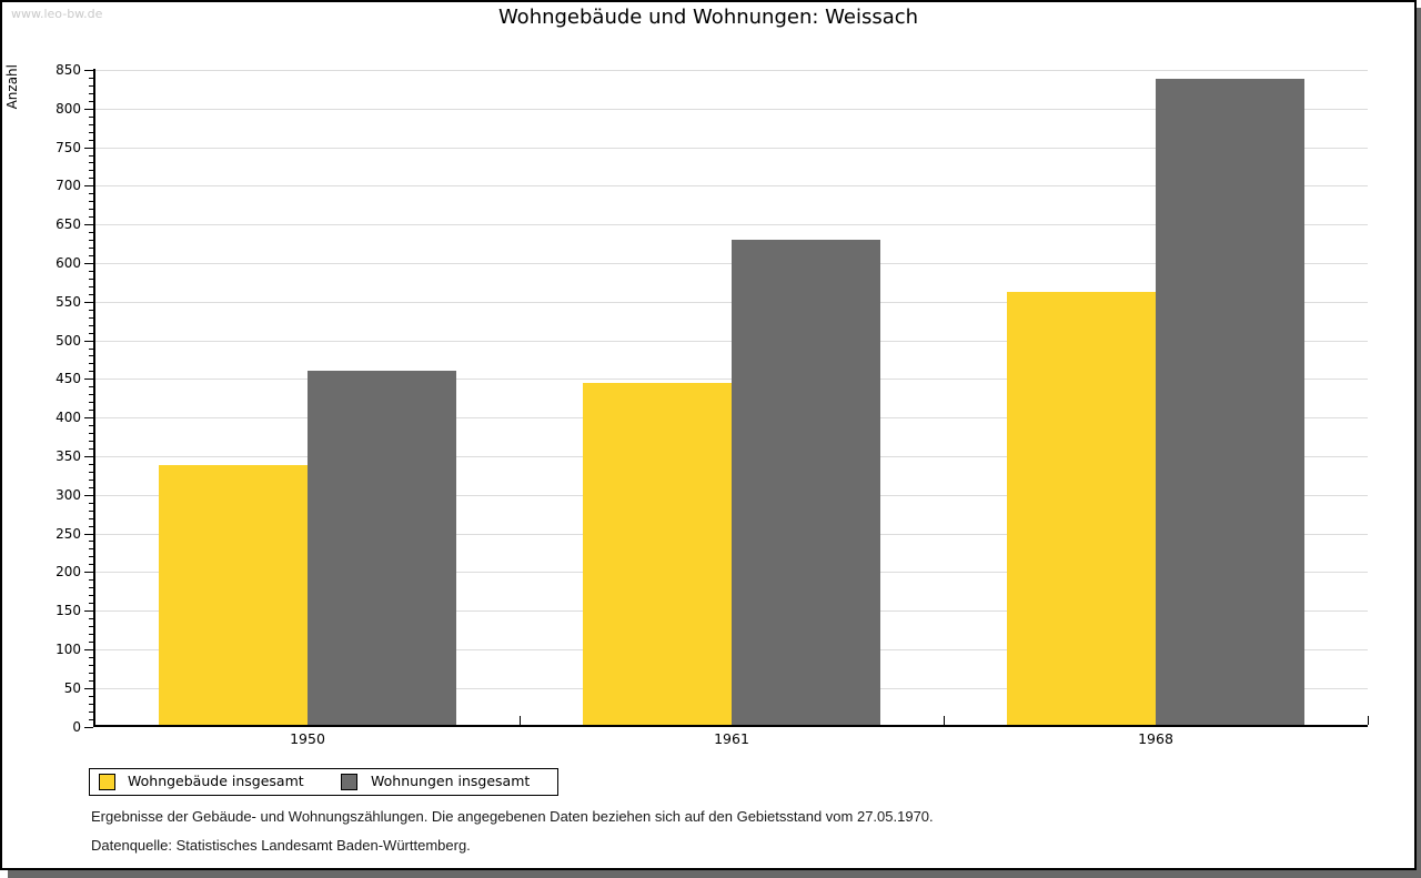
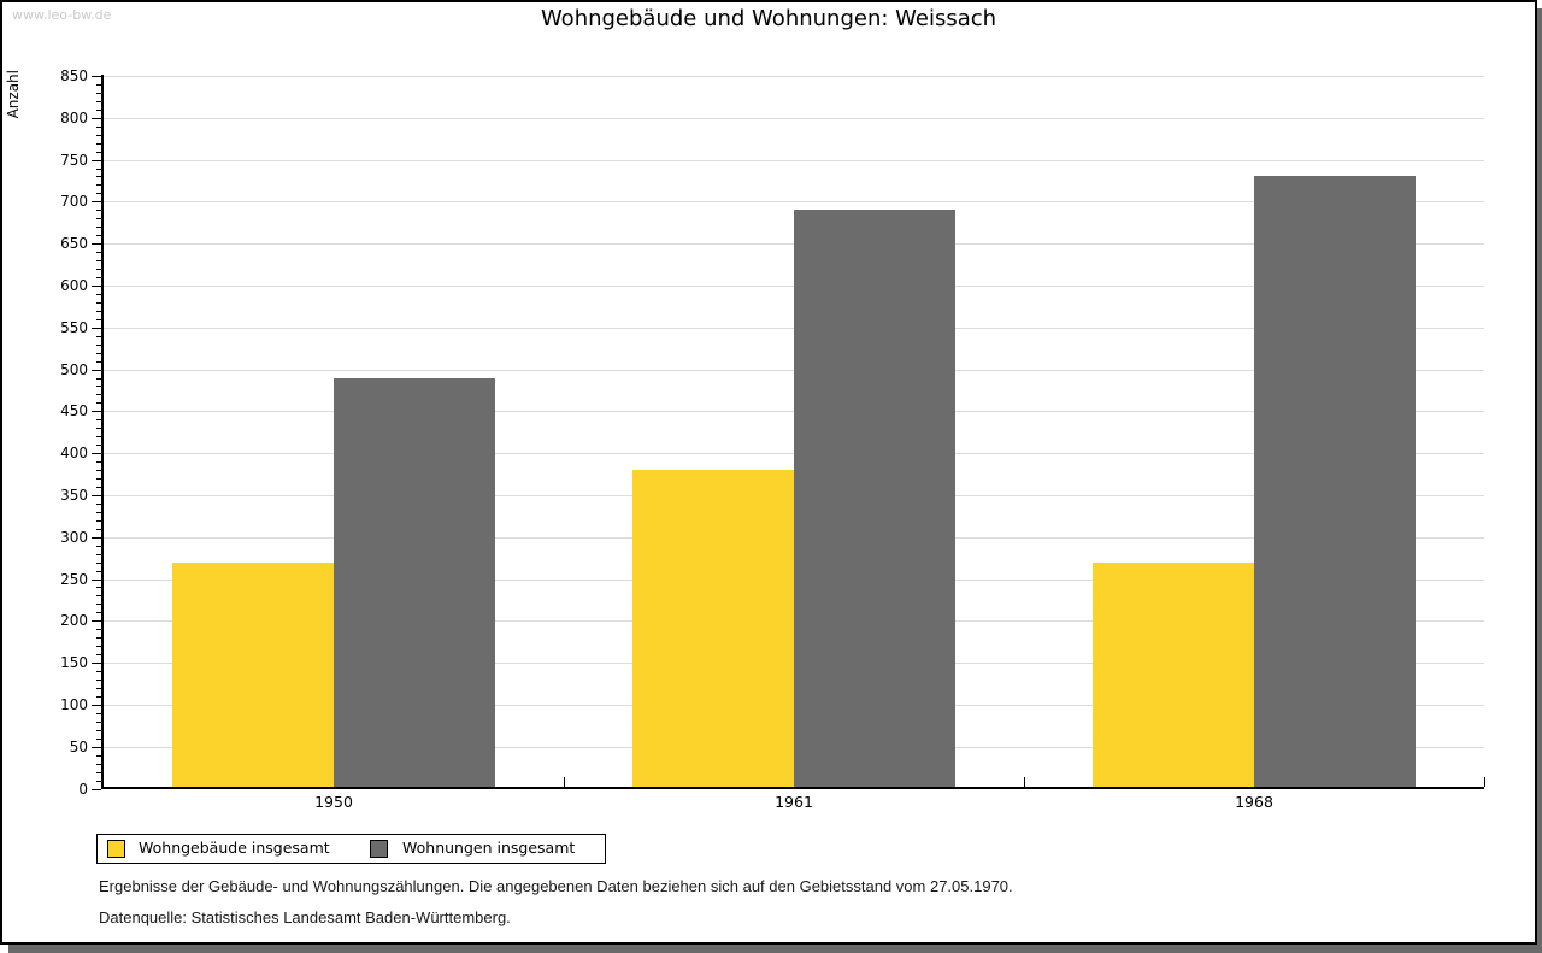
Wohngebäude insgesamt/1950: 340 -> 270
Wohnungen insgesamt/1950: 460 -> 490
Wohngebäude insgesamt/1961: 440 -> 380
Wohnungen insgesamt/1961: 630 -> 690
Wohngebäude insgesamt/1968: 560 -> 270
Wohnungen insgesamt/1968: 840 -> 730
